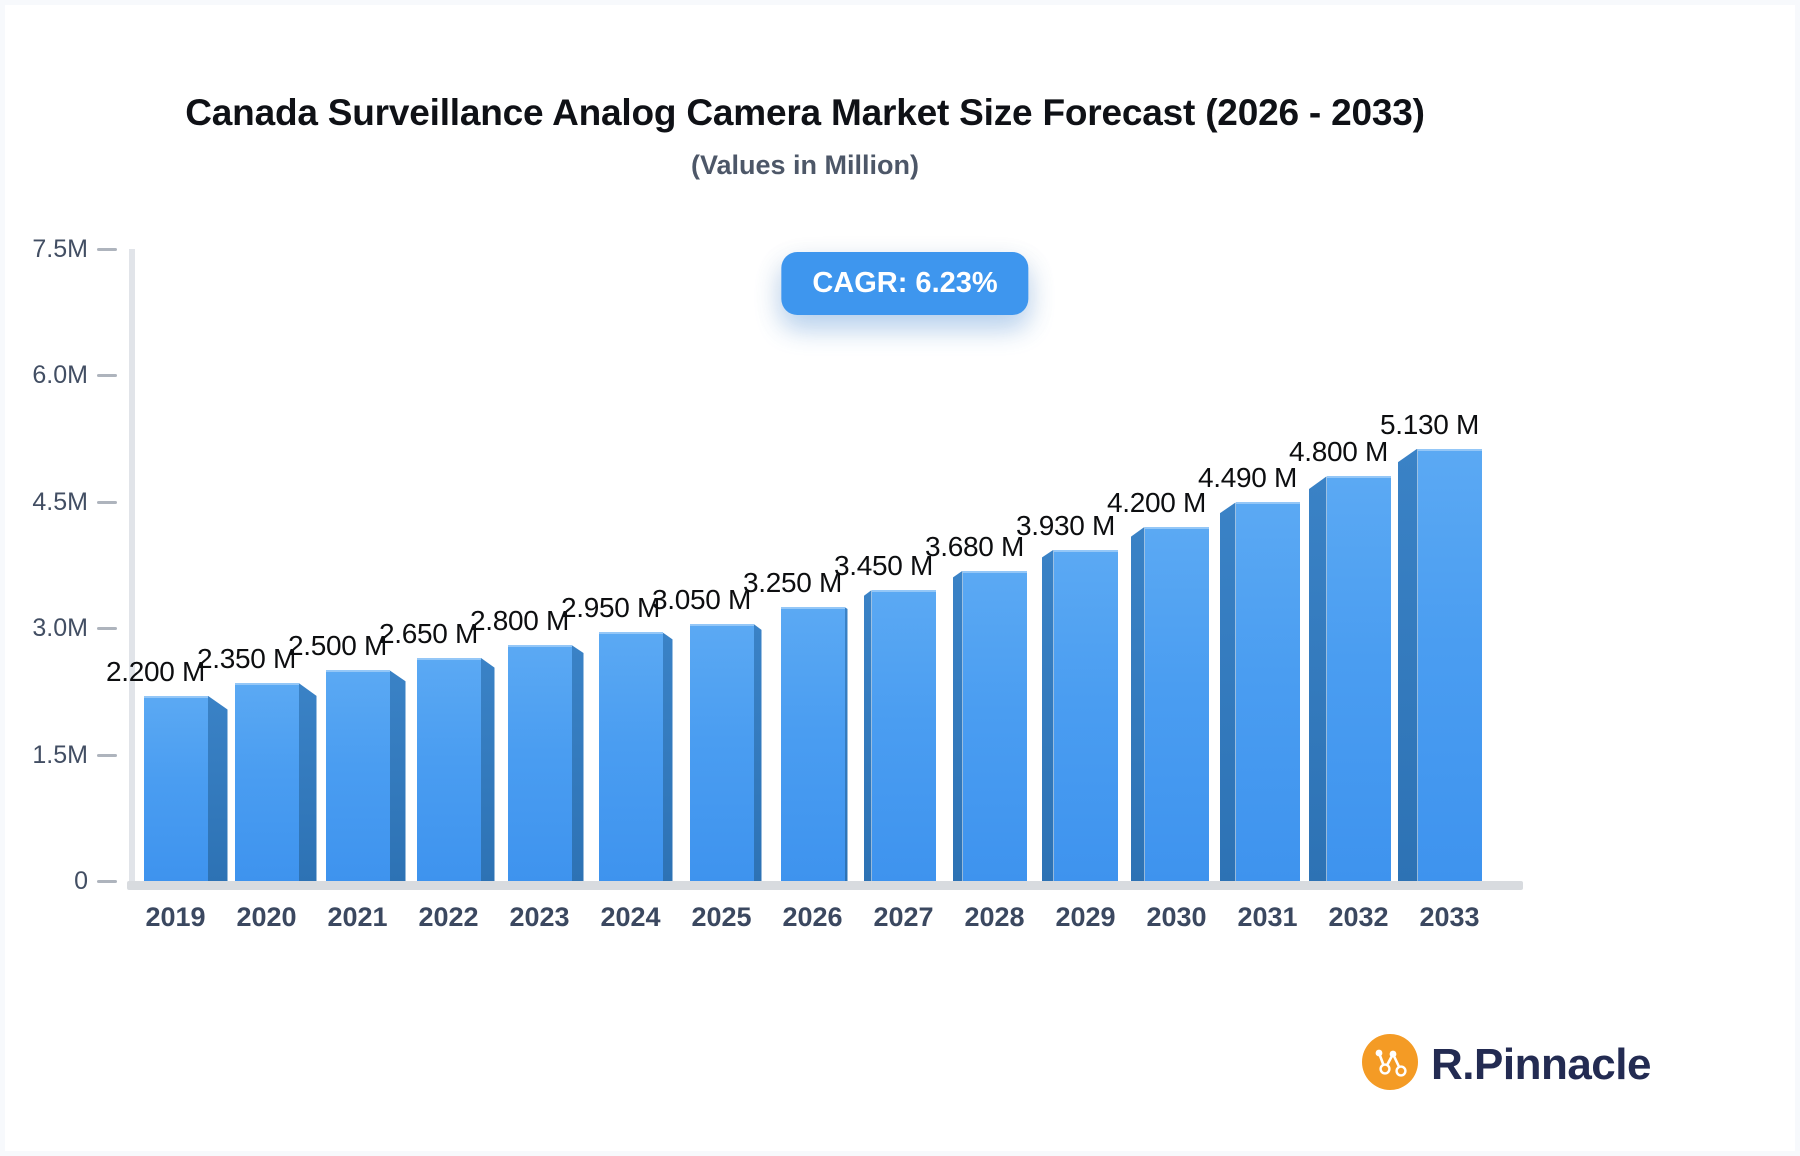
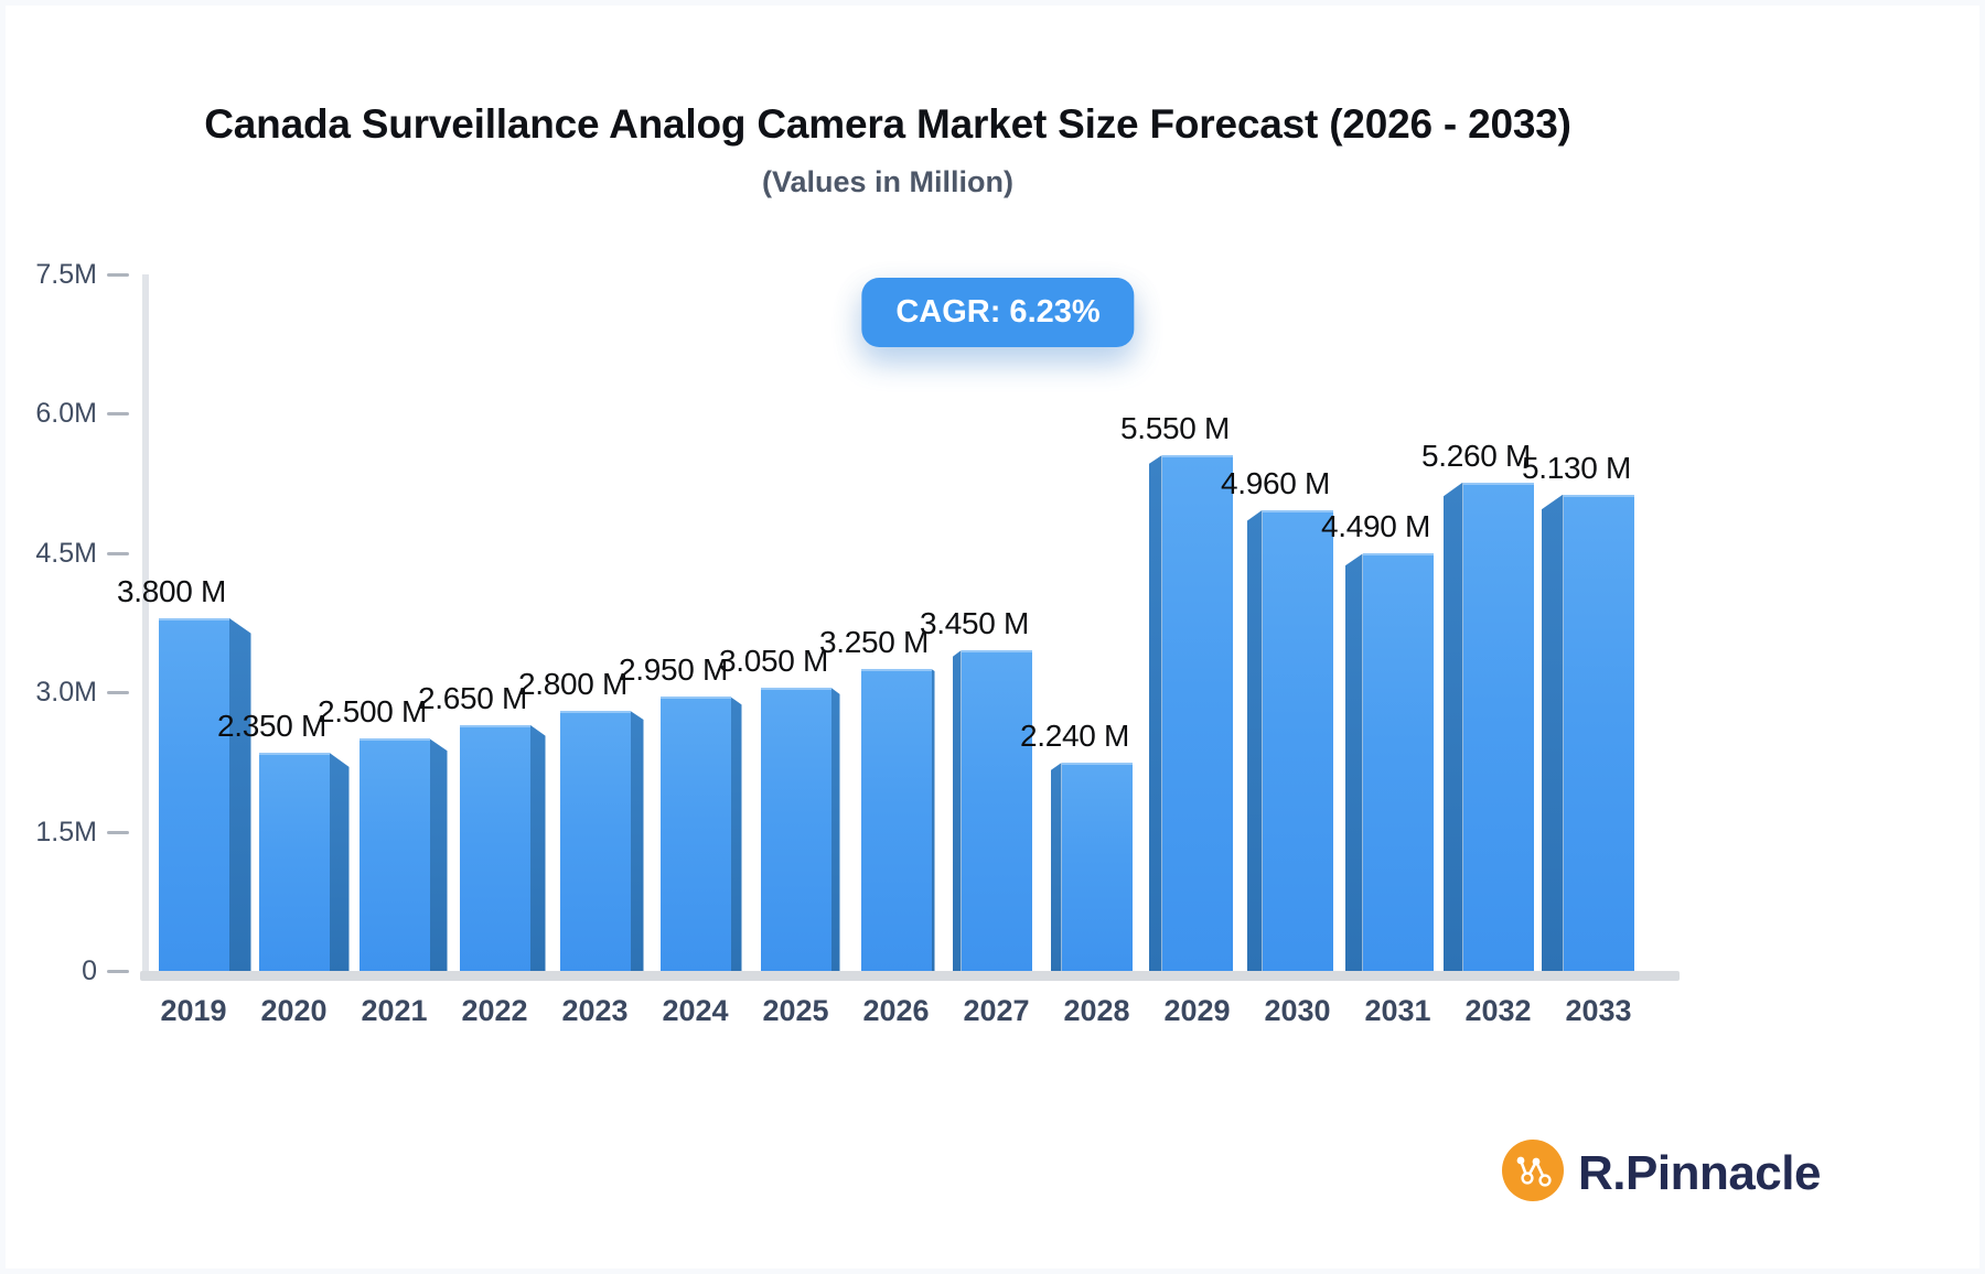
2019: 2.200 -> 3.800
2028: 3.680 -> 2.240
2029: 3.930 -> 5.550
2030: 4.200 -> 4.960
2032: 4.800 -> 5.260
